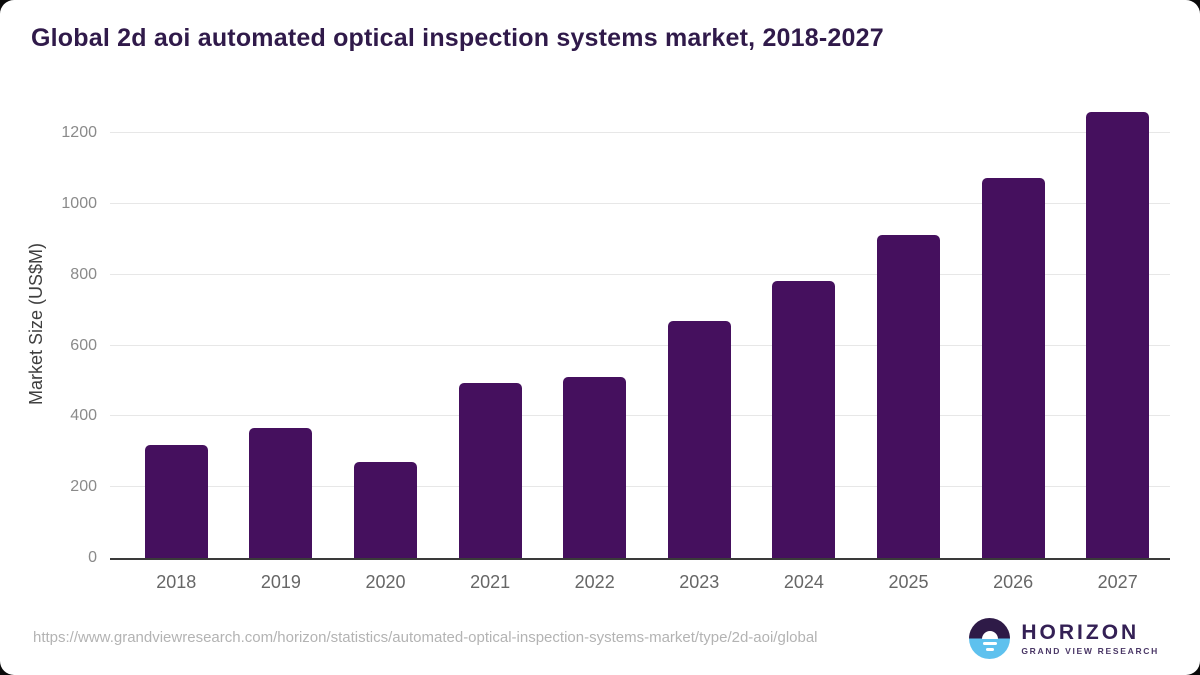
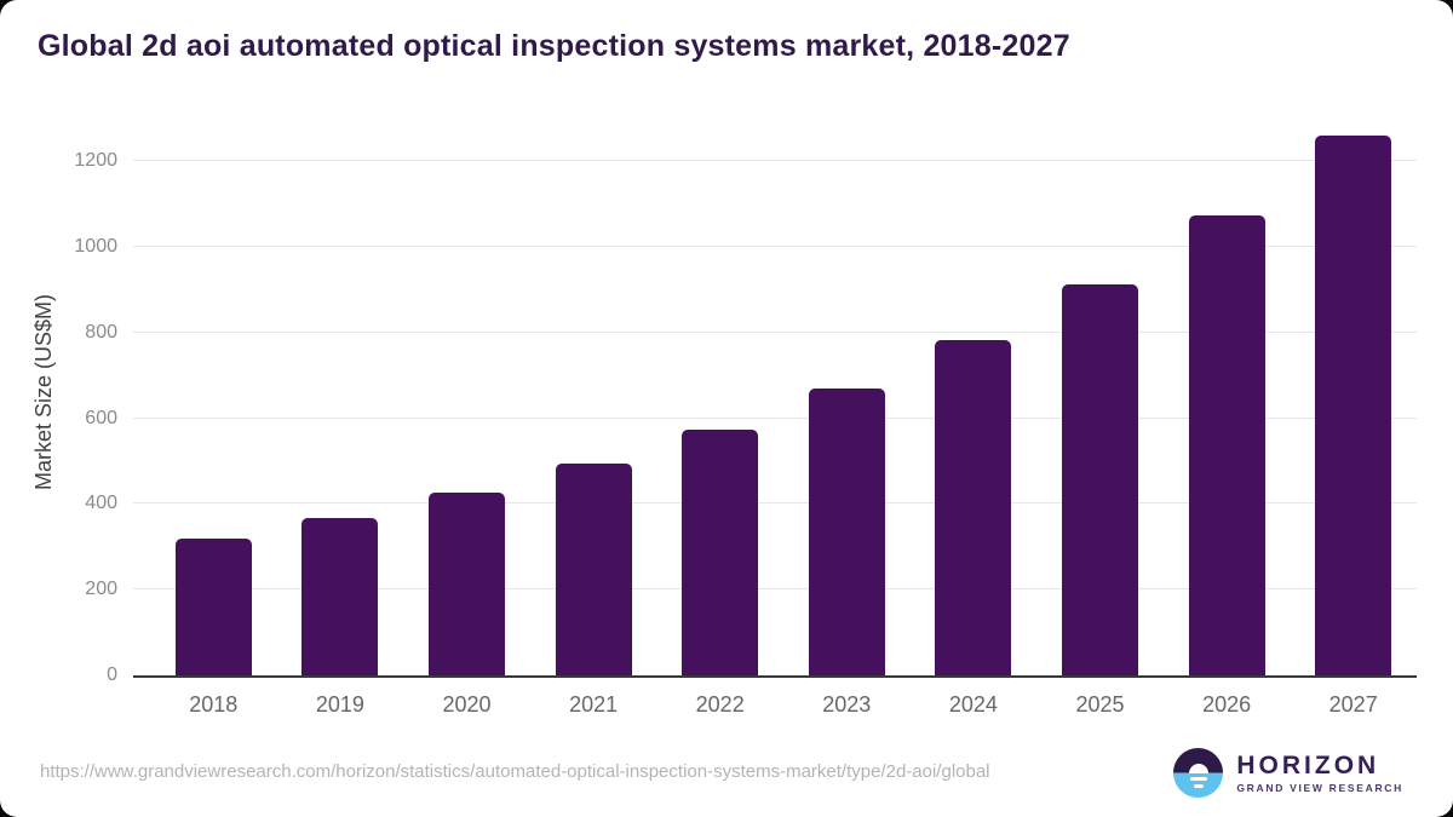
2020: 270 -> 430
2022: 510 -> 570
